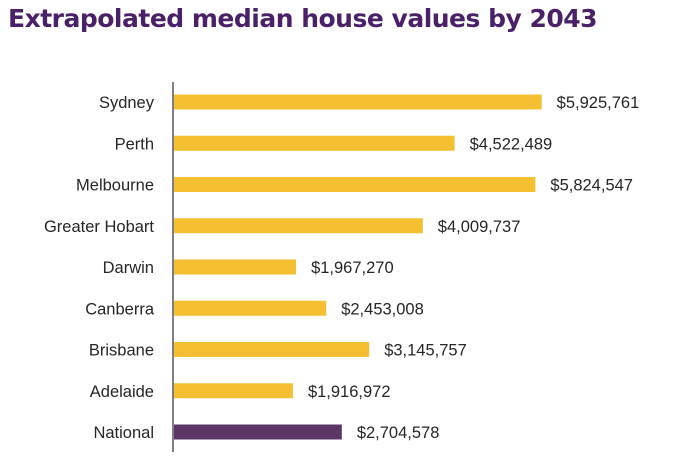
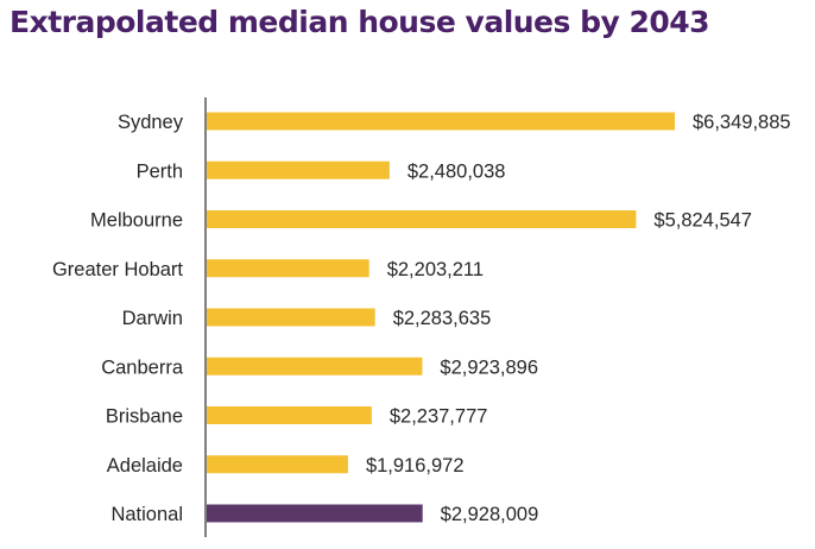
Sydney: $5,925,761 -> $6,349,885
Perth: $4,522,489 -> $2,480,038
Greater Hobart: $4,009,737 -> $2,203,211
Darwin: $1,967,270 -> $2,283,635
Canberra: $2,453,008 -> $2,923,896
Brisbane: $3,145,757 -> $2,237,777
National: $2,704,578 -> $2,928,009
